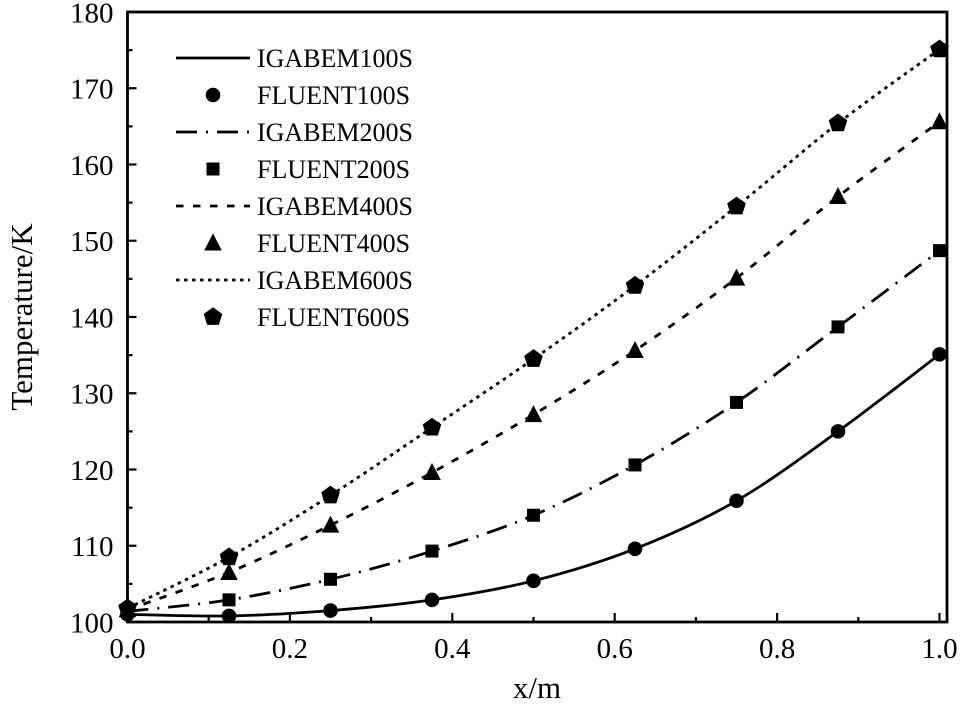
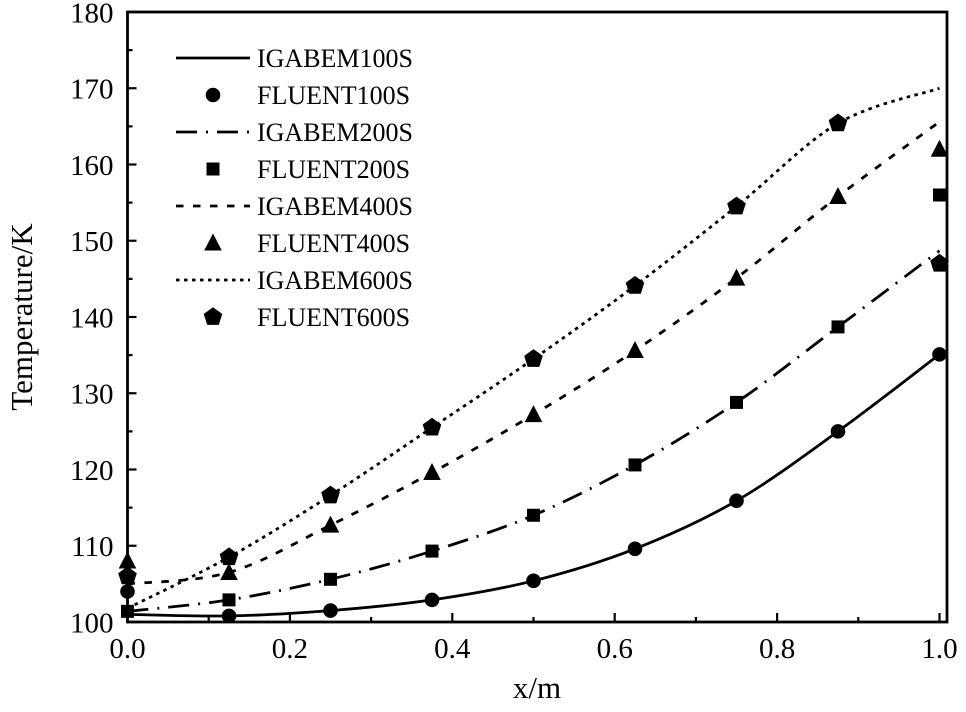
FLUENT100S/0.0: 101 -> 104
IGABEM400S/0.0: 102 -> 105
FLUENT400S/0.0: 102 -> 108
FLUENT600S/0.0: 102 -> 106
FLUENT200S/1.0: 149 -> 156
FLUENT400S/1.0: 166 -> 162
IGABEM600S/1.0: 175 -> 170
FLUENT600S/1.0: 175 -> 147
